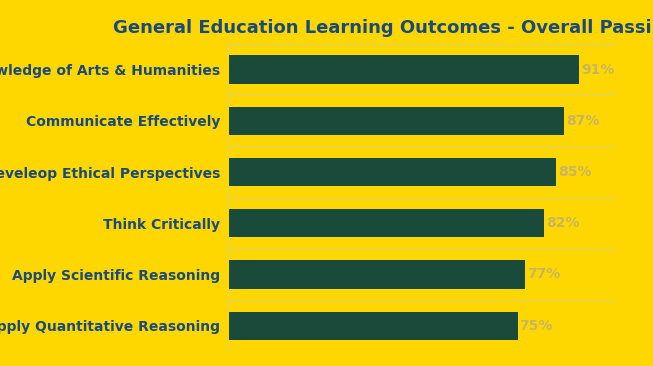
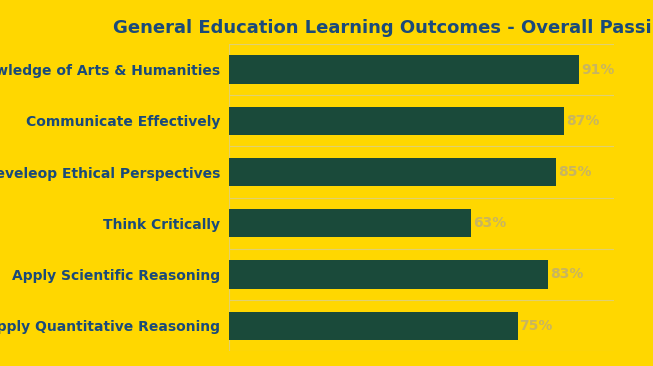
Think Critically: 82% -> 63%
Apply Scientific Reasoning: 77% -> 83%
